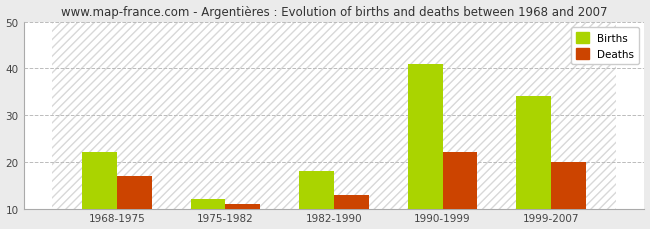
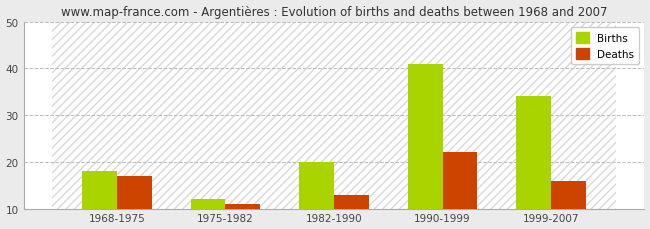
Births/1968-1975: 22 -> 18
Births/1982-1990: 18 -> 20
Deaths/1999-2007: 20 -> 16
